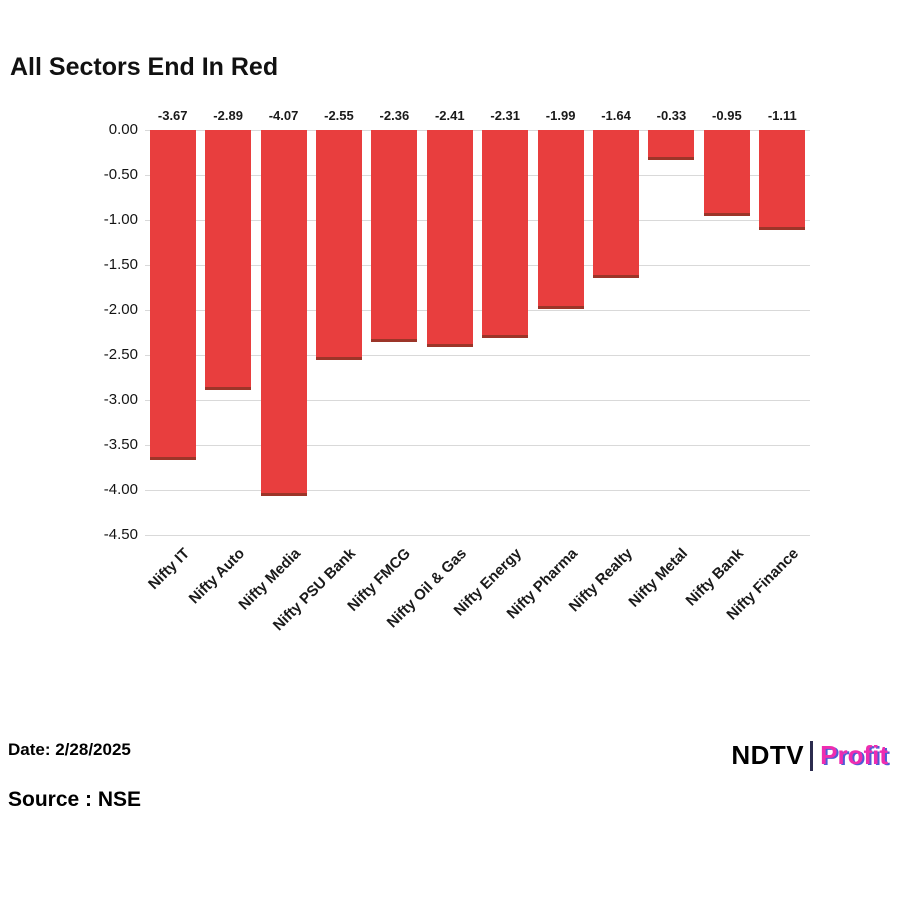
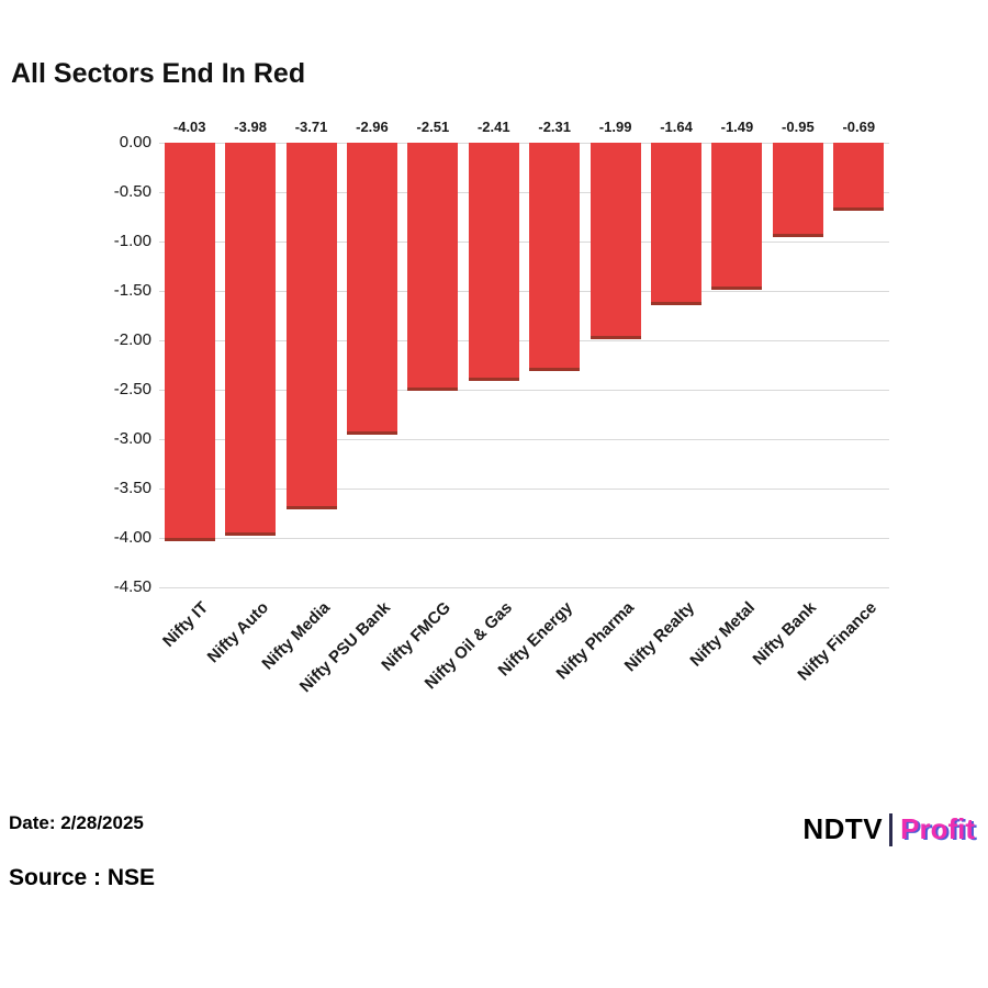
Nifty IT: -3.67 -> -4.03
Nifty Auto: -2.89 -> -3.98
Nifty Media: -4.07 -> -3.71
Nifty PSU Bank: -2.55 -> -2.96
Nifty FMCG: -2.36 -> -2.51
Nifty Metal: -0.33 -> -1.49
Nifty Finance: -1.11 -> -0.69
